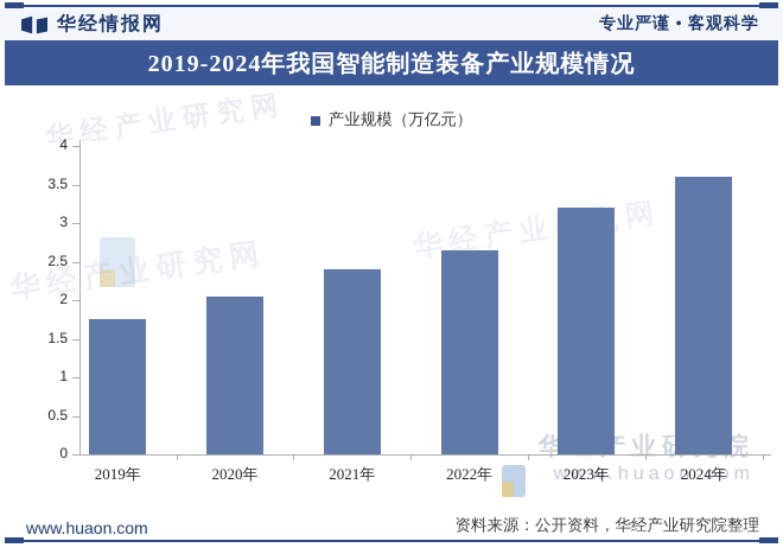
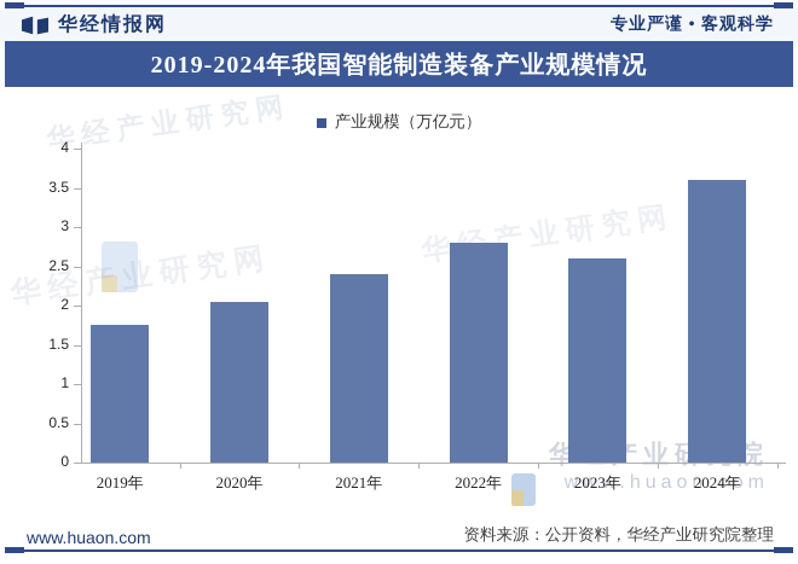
2022年: 2.6 -> 2.8
2023年: 3.2 -> 2.6
